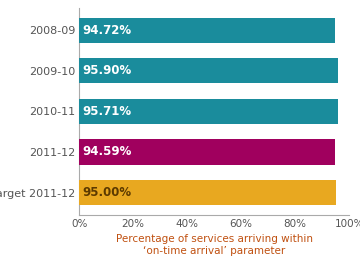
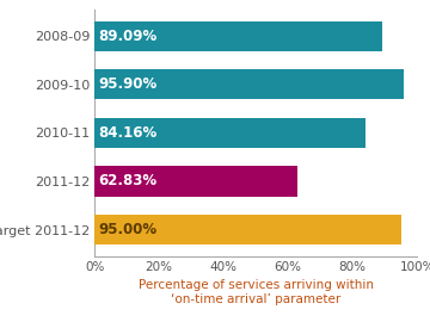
2008-09: 94.72% -> 89.09%
2010-11: 95.71% -> 84.16%
2011-12: 94.59% -> 62.83%
